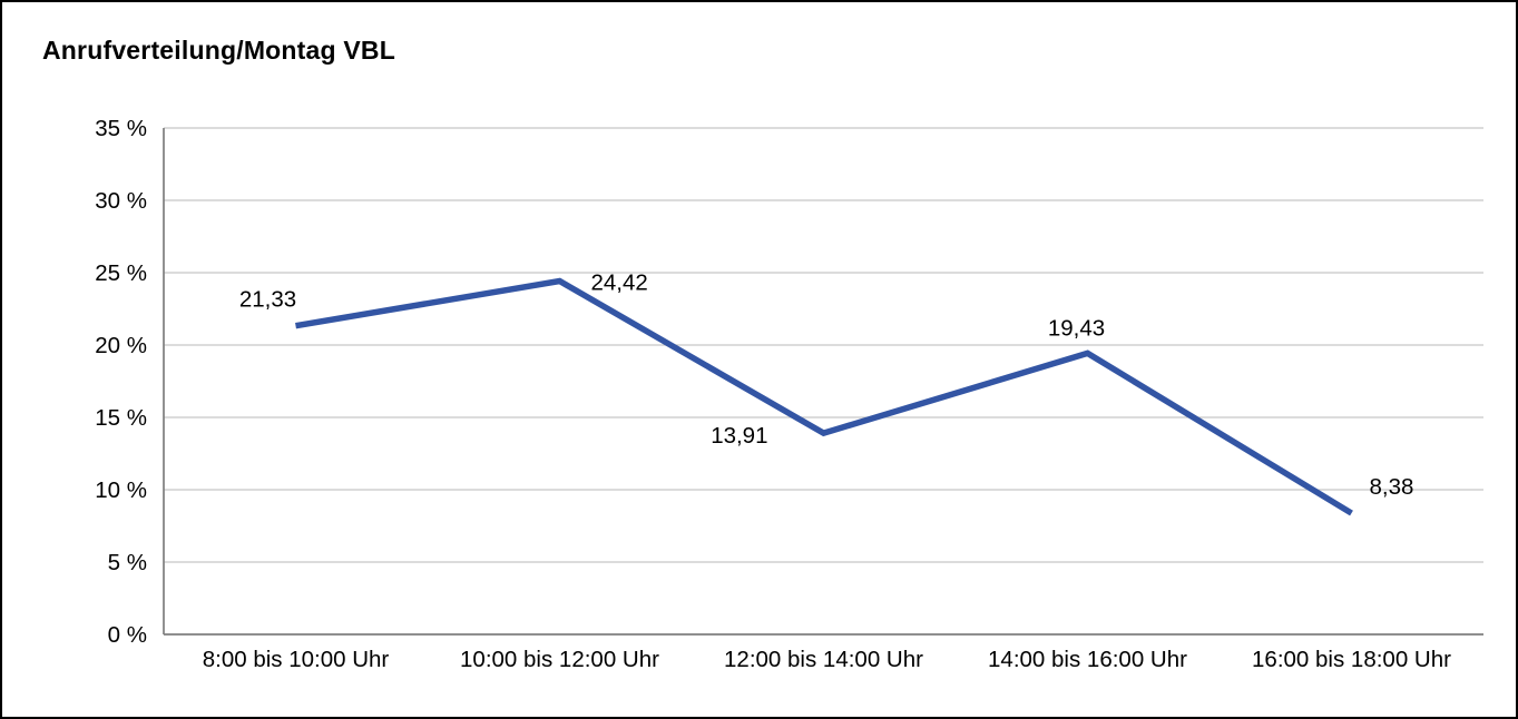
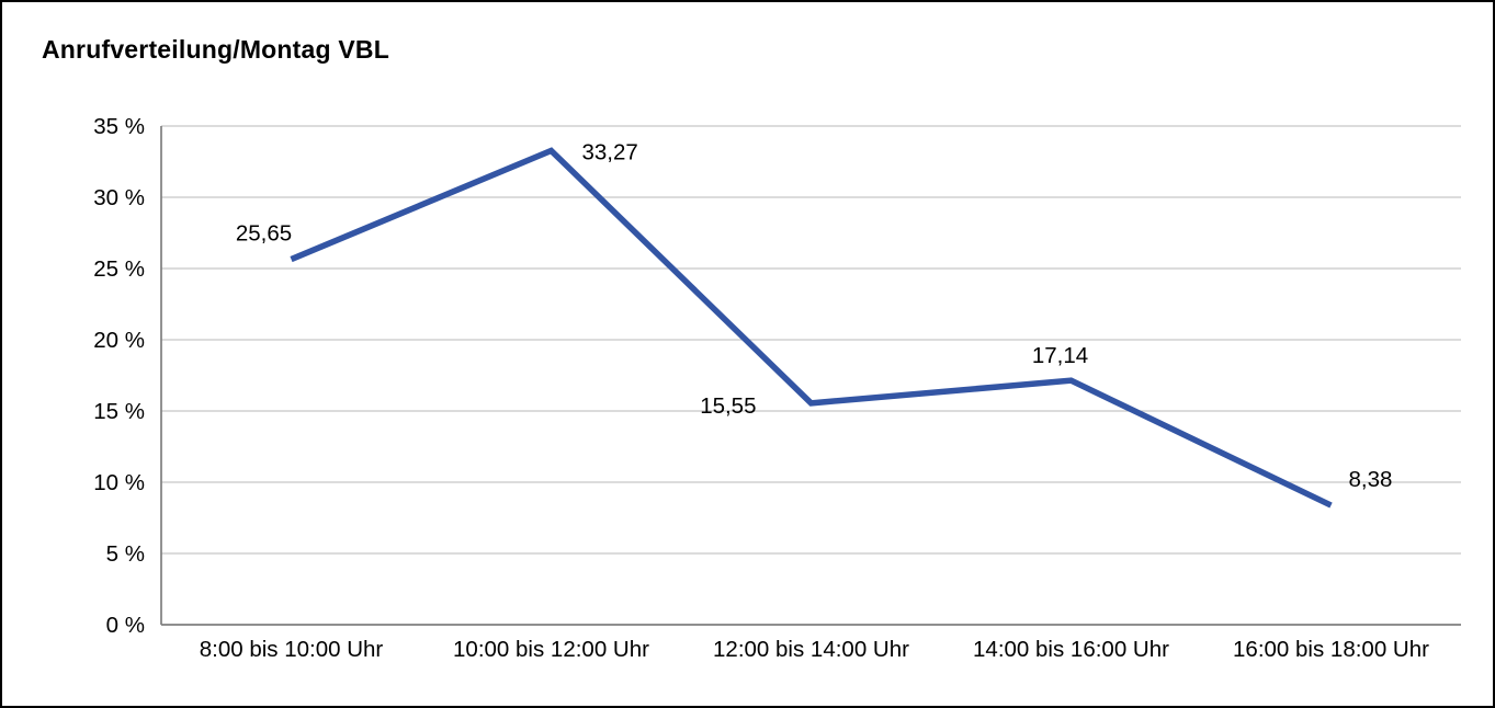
8:00 bis 10:00 Uhr: 21,33 -> 25,65
10:00 bis 12:00 Uhr: 24,42 -> 33,27
12:00 bis 14:00 Uhr: 13,91 -> 15,55
14:00 bis 16:00 Uhr: 19,43 -> 17,14
